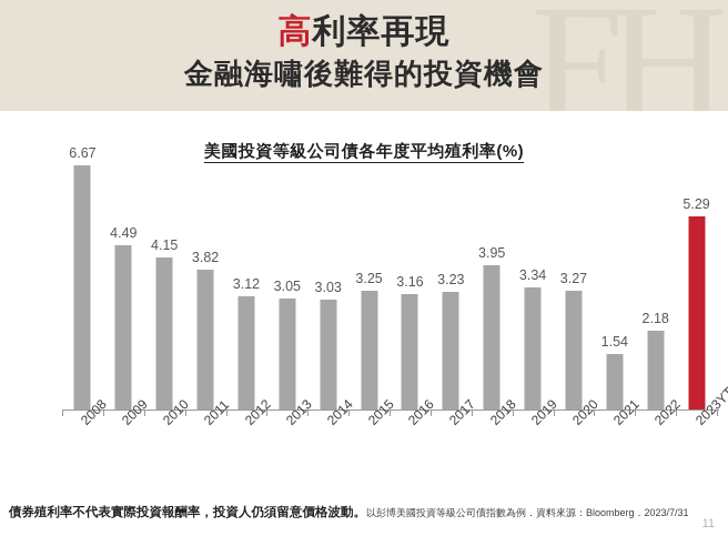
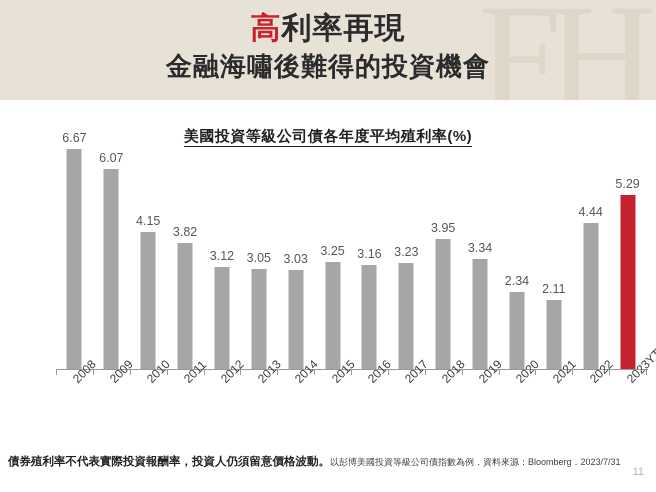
2009: 4.49 -> 6.07
2020: 3.27 -> 2.34
2021: 1.54 -> 2.11
2022: 2.18 -> 4.44
